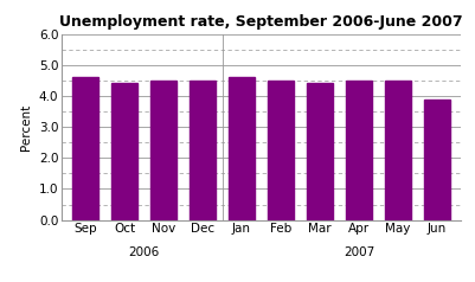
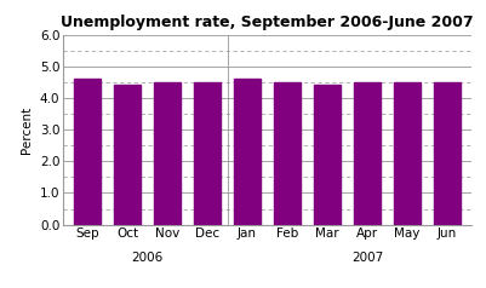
Jun: 3.9 -> 4.5
